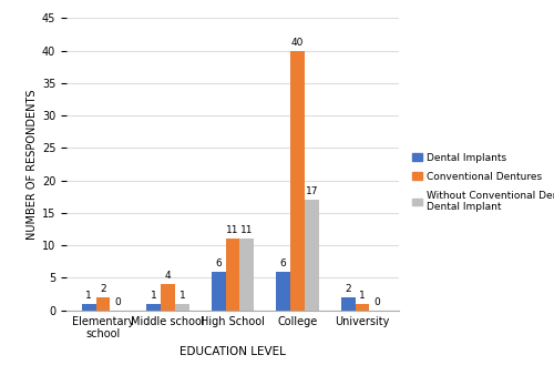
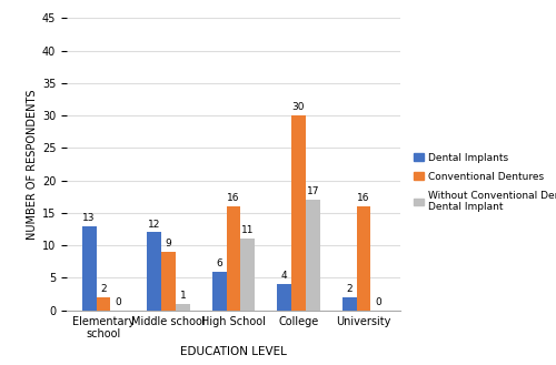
Dental Implants/Elementary school: 1 -> 13
Dental Implants/Middle school: 1 -> 12
Conventional Dentures/Middle school: 4 -> 9
Conventional Dentures/High School: 11 -> 16
Dental Implants/College: 6 -> 4
Conventional Dentures/College: 40 -> 30
Conventional Dentures/University: 1 -> 16
